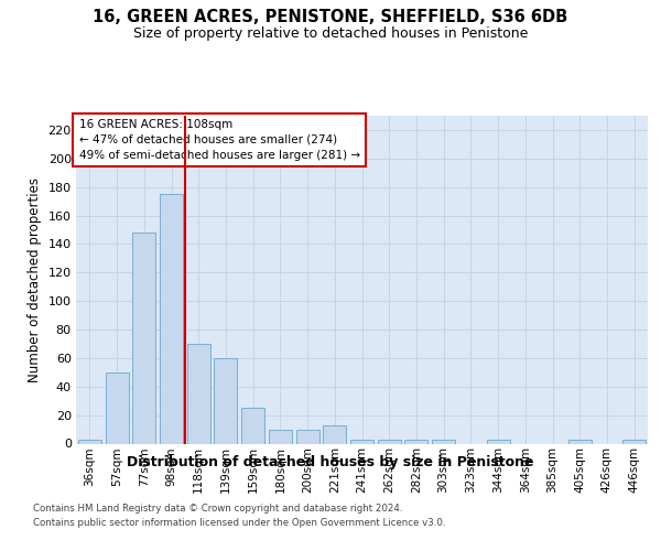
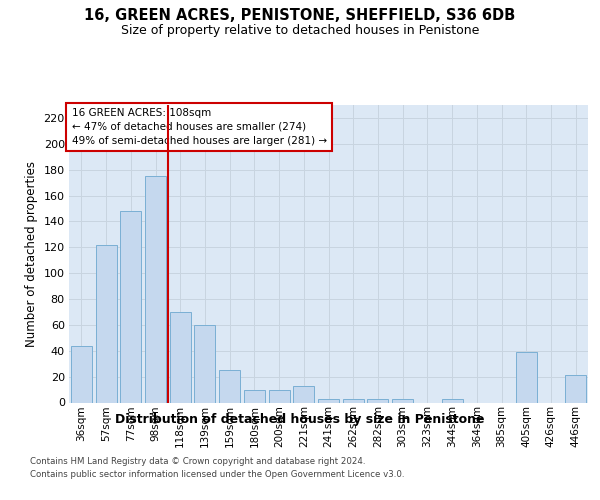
36sqm: 3 -> 44
57sqm: 50 -> 122
405sqm: 3 -> 39
446sqm: 3 -> 21
